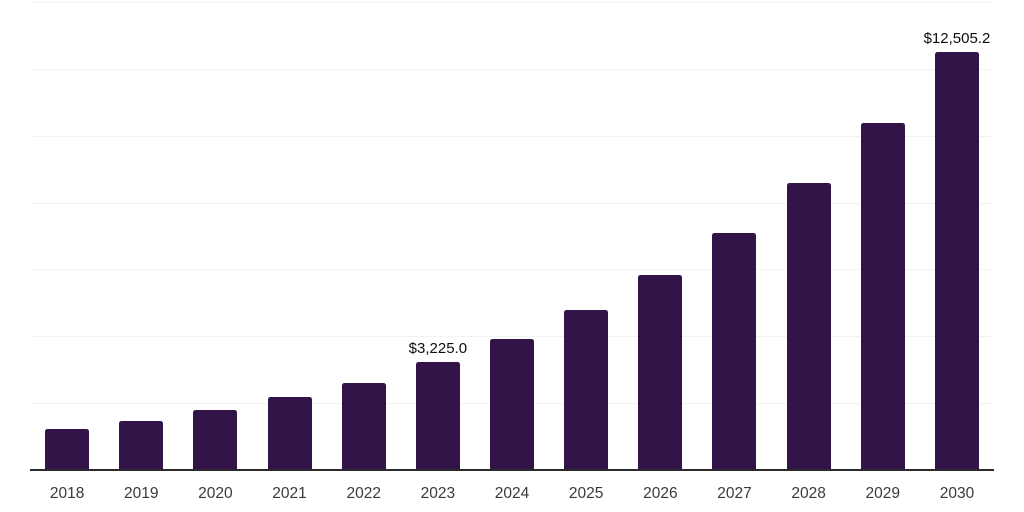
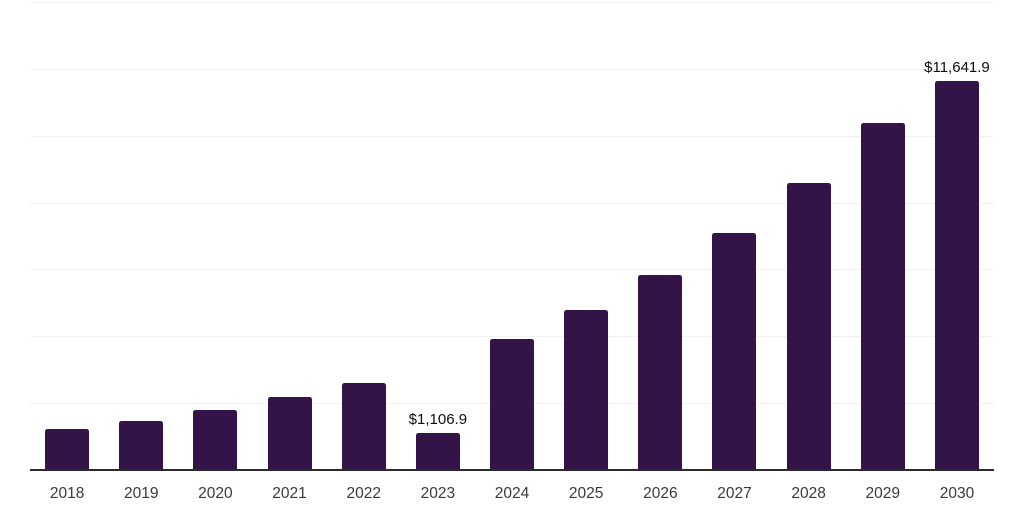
2023: $3,225.0 -> $1,106.9
2030: $12,505.2 -> $11,641.9
